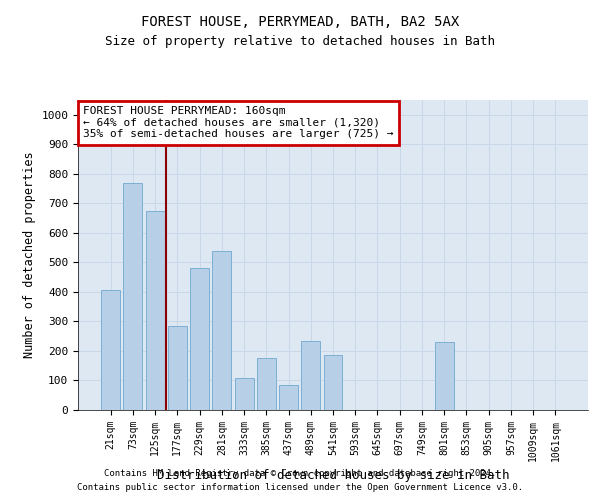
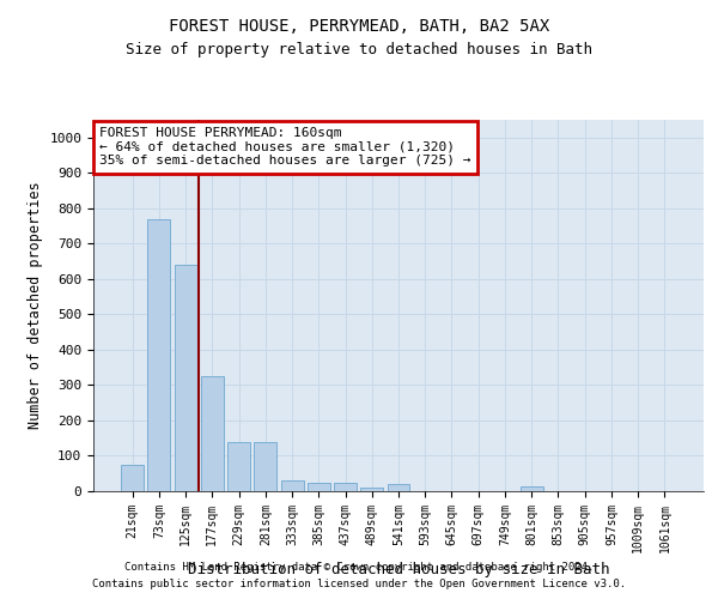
21sqm: 405 -> 75
125sqm: 675 -> 640
177sqm: 285 -> 325
229sqm: 480 -> 140
281sqm: 540 -> 140
333sqm: 110 -> 30
385sqm: 175 -> 25
437sqm: 85 -> 25
489sqm: 235 -> 10
541sqm: 185 -> 20
801sqm: 230 -> 15
